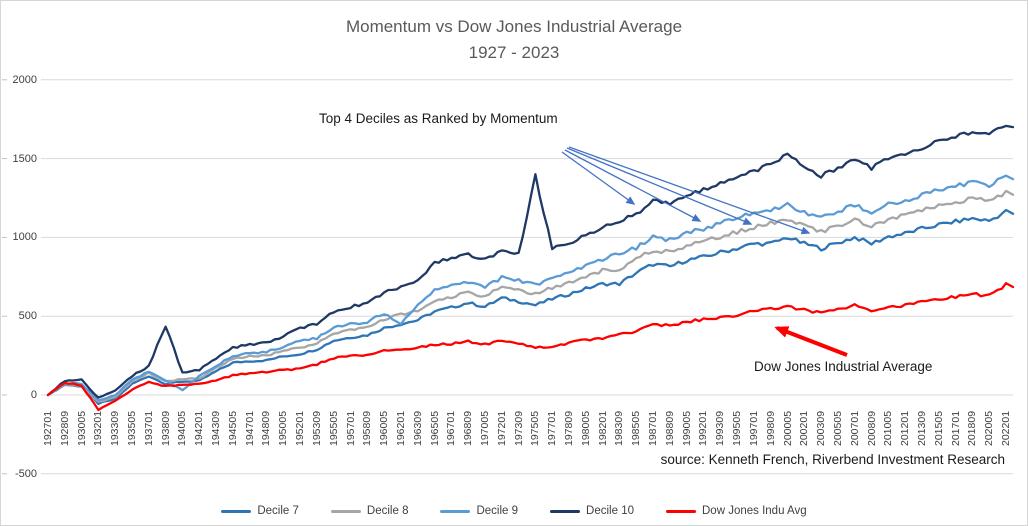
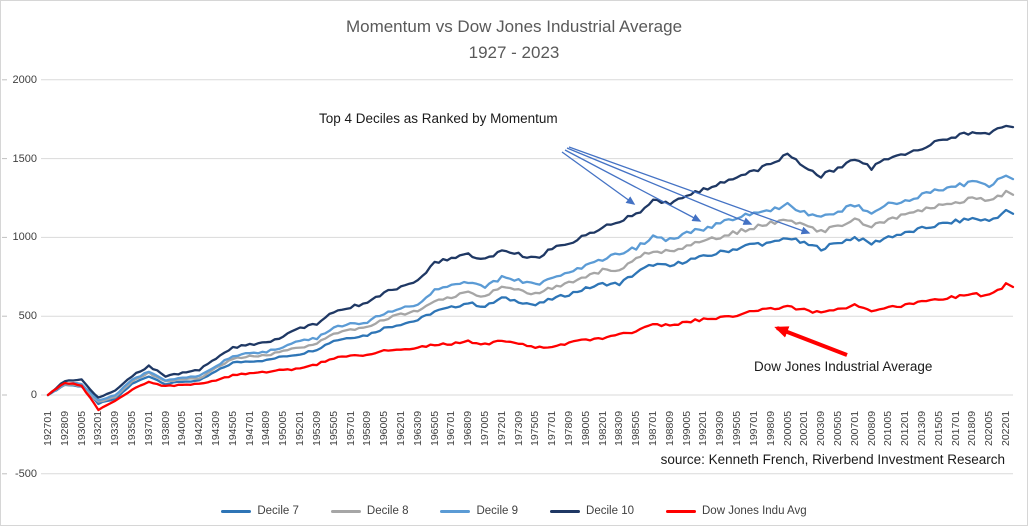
Decile 10/193809: 440 -> 120
Decile 9/194005: 30 -> 110
Decile 9/196201: 450 -> 550
Decile 10/197505: 1390 -> 860
